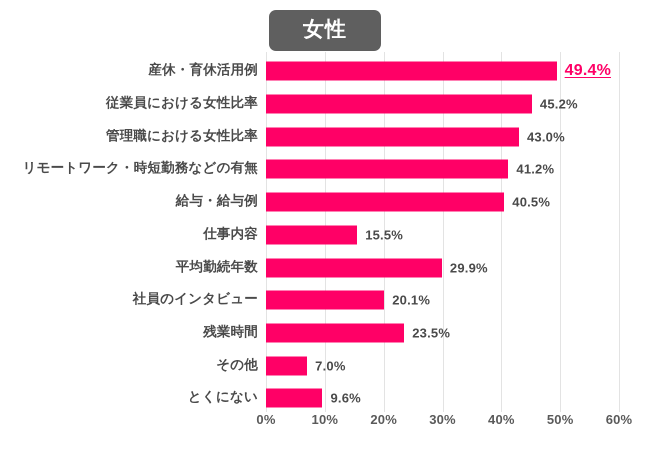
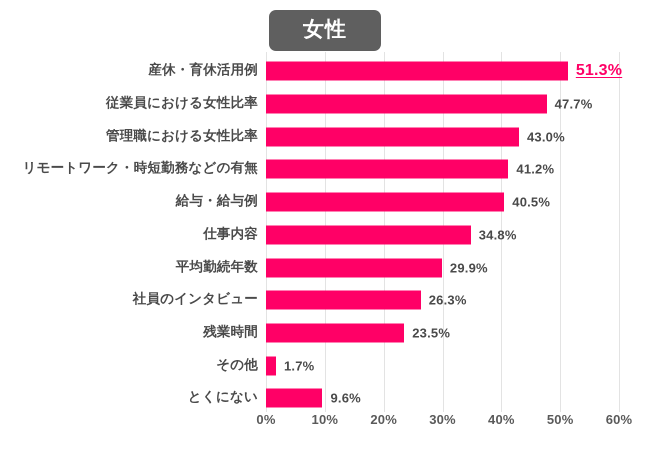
産休・育休活用例: 49.4% -> 51.3%
従業員における女性比率: 45.2% -> 47.7%
仕事内容: 15.5% -> 34.8%
社員のインタビュー: 20.1% -> 26.3%
その他: 7.0% -> 1.7%
